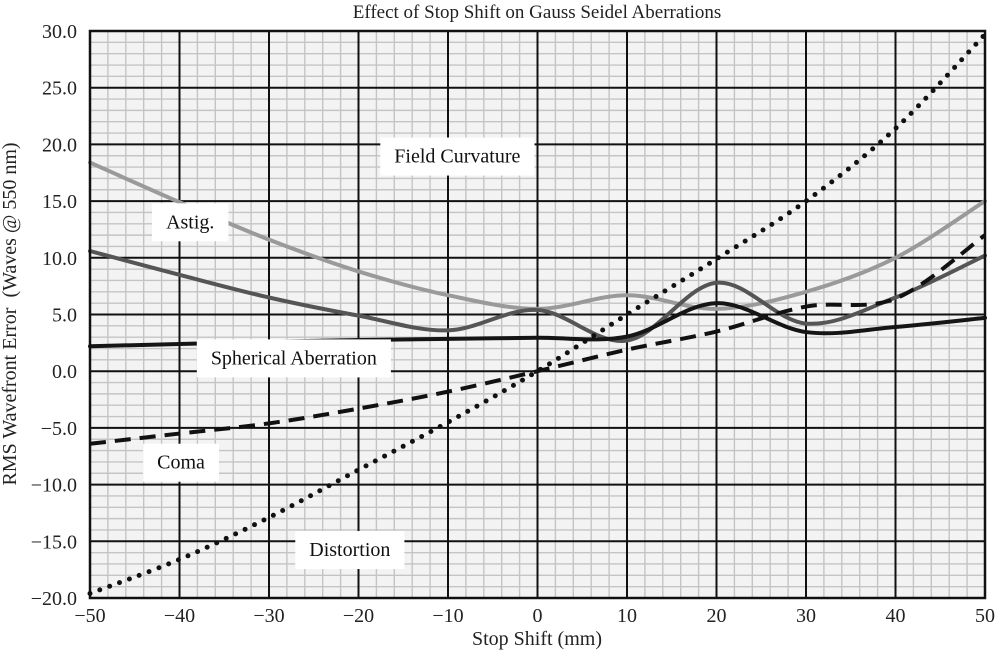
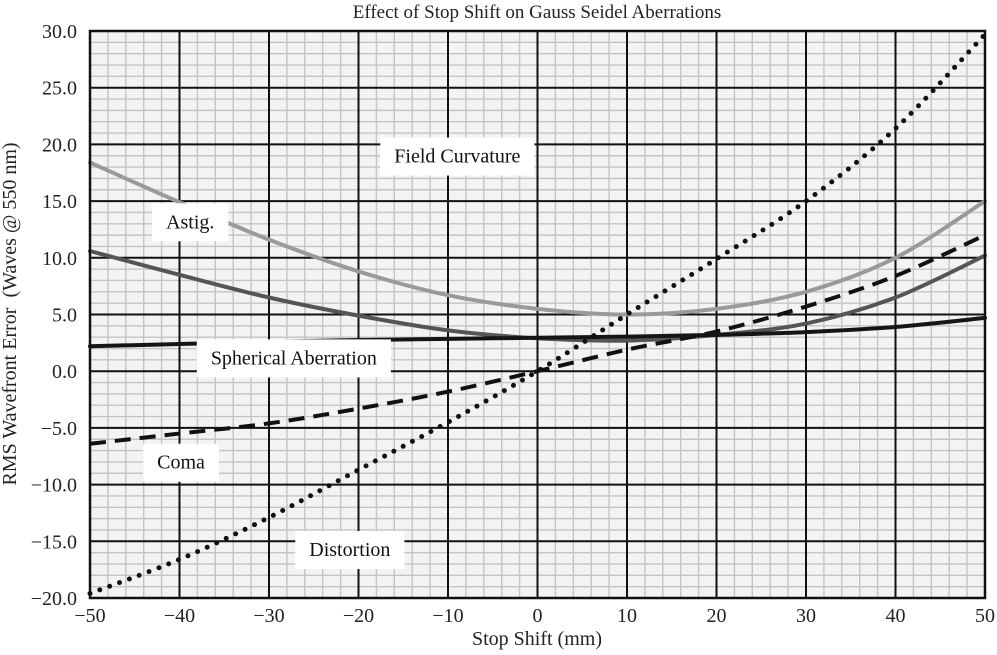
Astig./0: 5.4 -> 2.9
Field Curvature/10: 6.7 -> 5.0
Astig./20: 7.8 -> 3.2
Spherical Aberration/20: 6.0 -> 3.2
Coma/40: 6.4 -> 8.4
